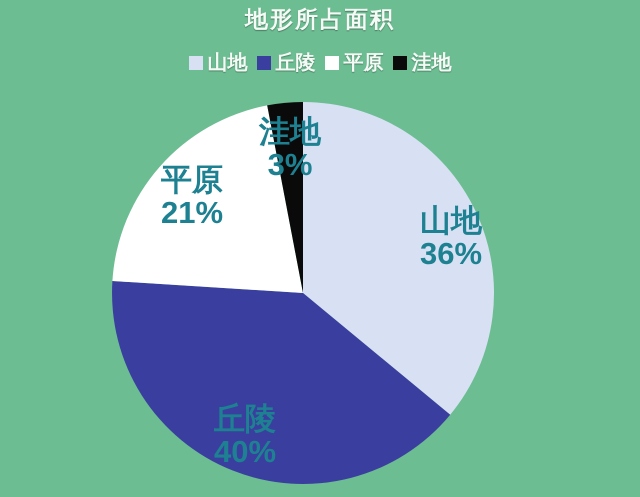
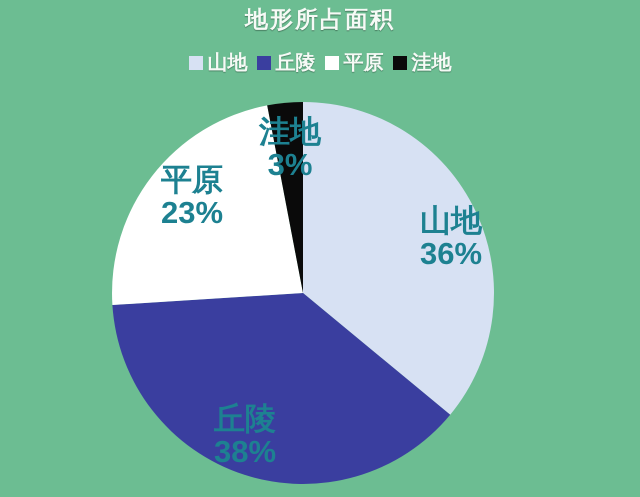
丘陵: 40% -> 38%
平原: 21% -> 23%
